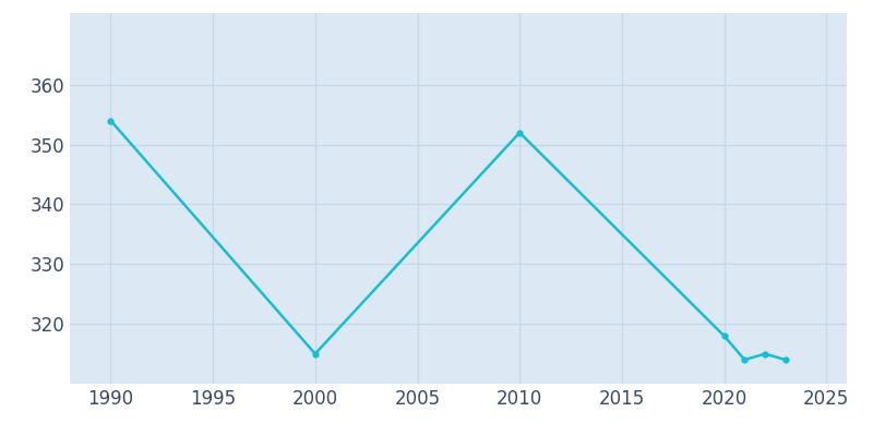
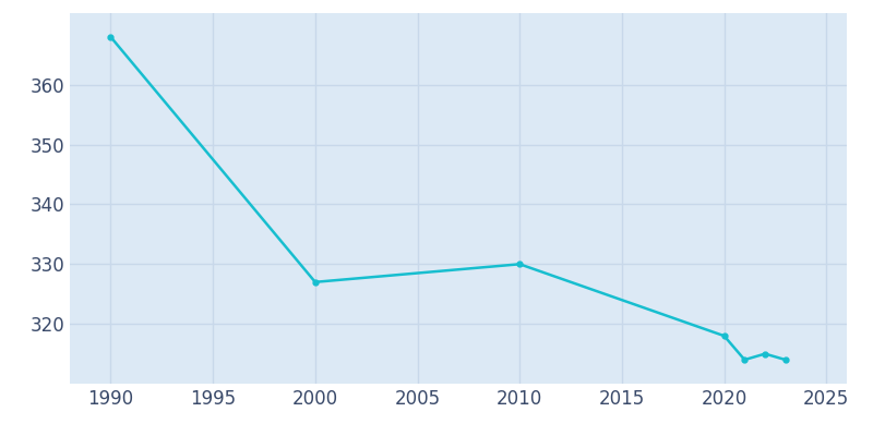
1990: 354 -> 368
2000: 315 -> 327
2010: 352 -> 330
